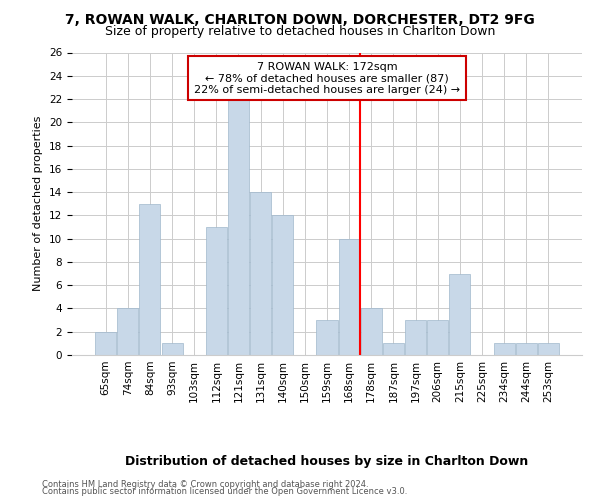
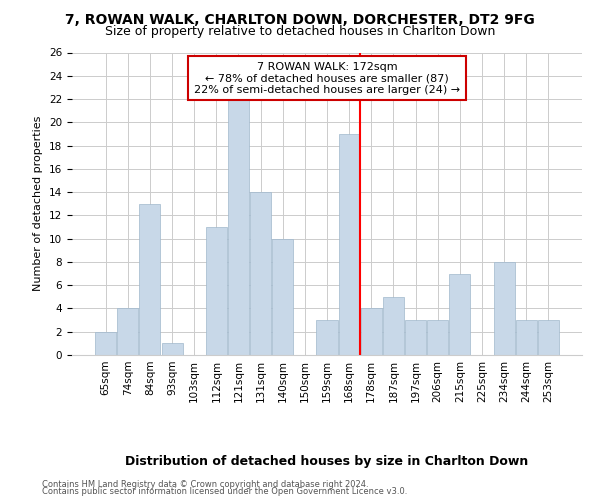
140sqm: 12 -> 10
168sqm: 10 -> 19
187sqm: 1 -> 5
234sqm: 1 -> 8
244sqm: 1 -> 3
253sqm: 1 -> 3
